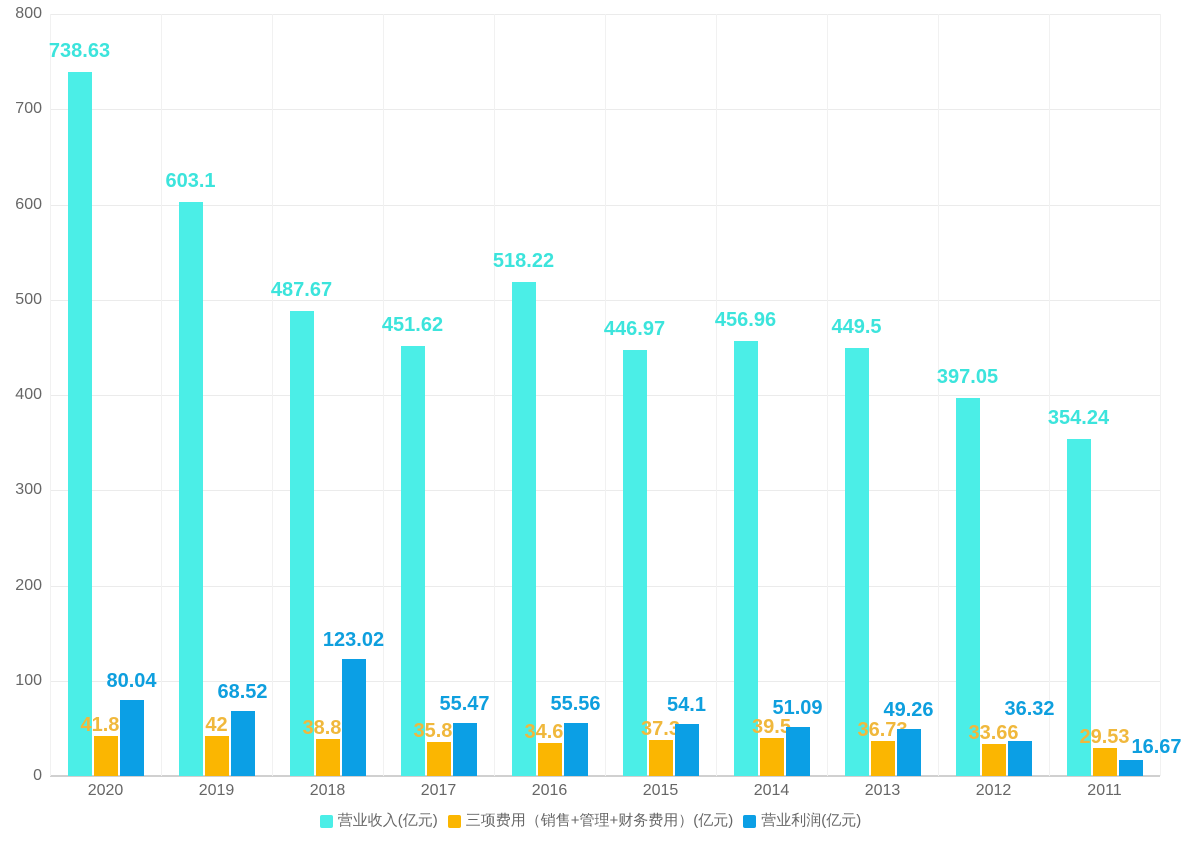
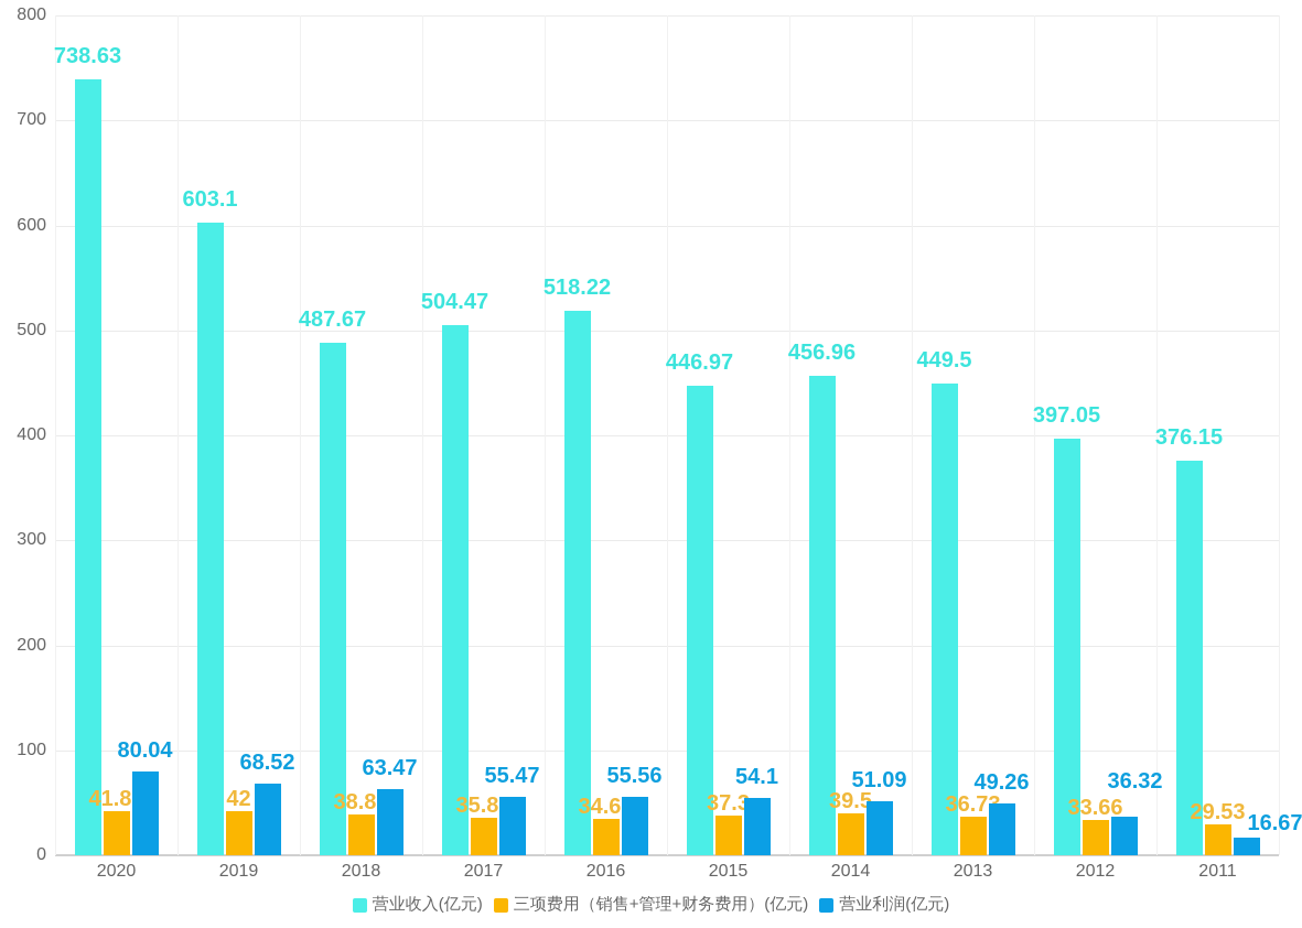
营业利润(亿元)/2018: 123.02 -> 63.47
营业收入(亿元)/2017: 451.62 -> 504.47
营业收入(亿元)/2011: 354.24 -> 376.15
